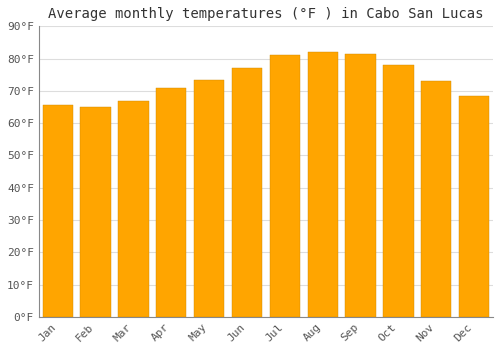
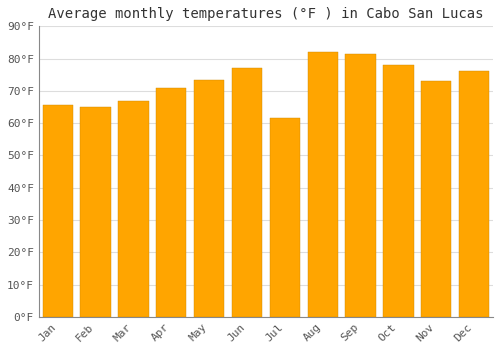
Jul: 81.0°F -> 61.5°F
Dec: 68.5°F -> 76.0°F
